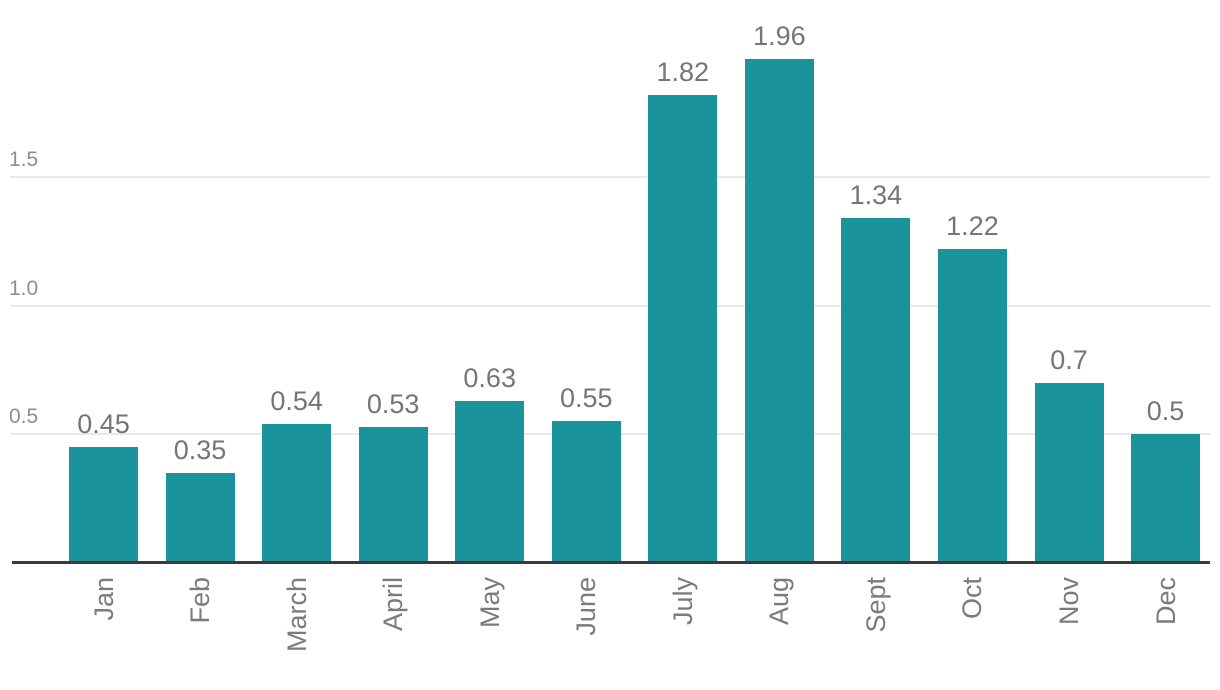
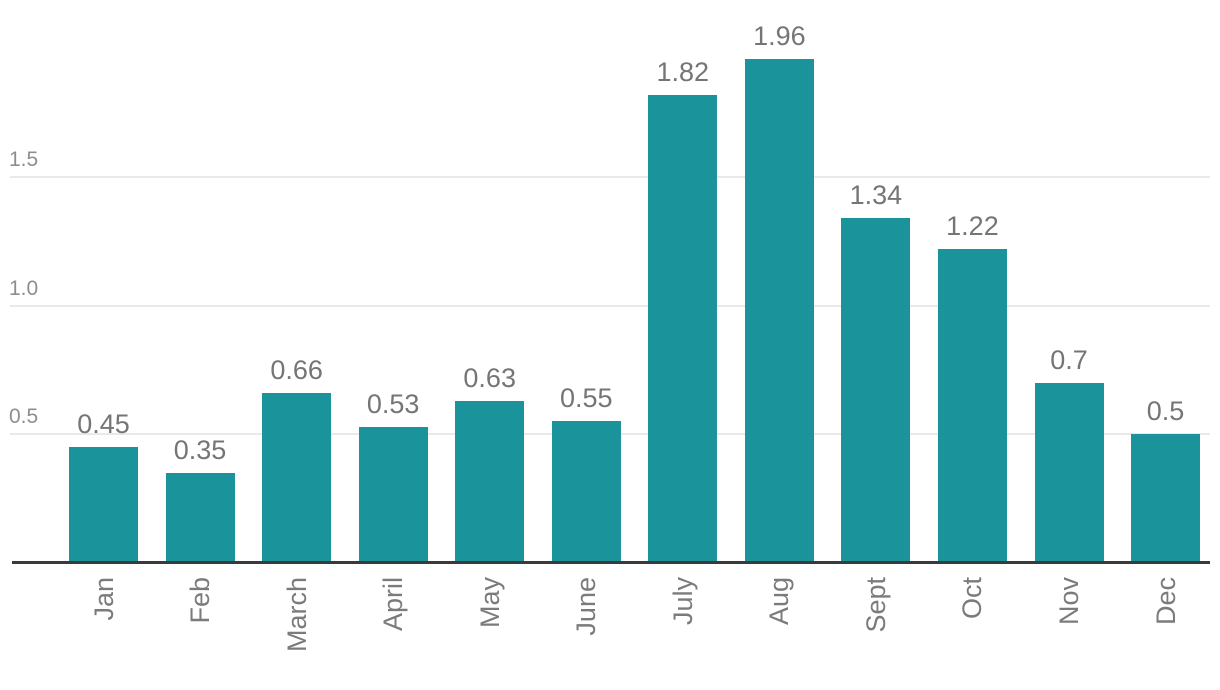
March: 0.54 -> 0.66
